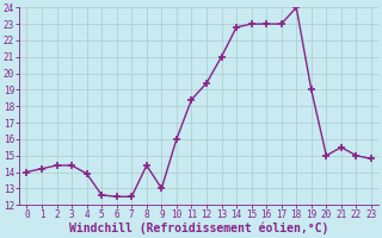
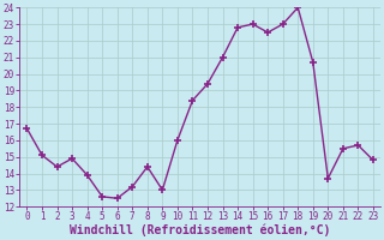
0: 14.0 -> 16.7
1: 14.2 -> 15.1
3: 14.4 -> 14.9
7: 12.5 -> 13.2
16: 23.0 -> 22.5
19: 19.0 -> 20.7
20: 15.0 -> 13.7
22: 15.0 -> 15.7
